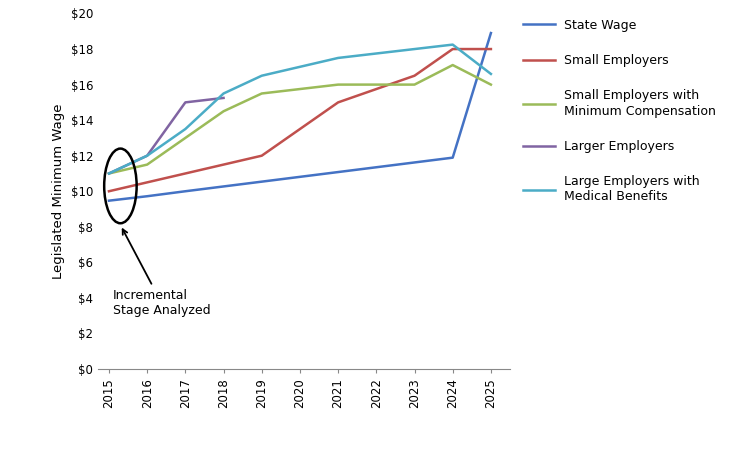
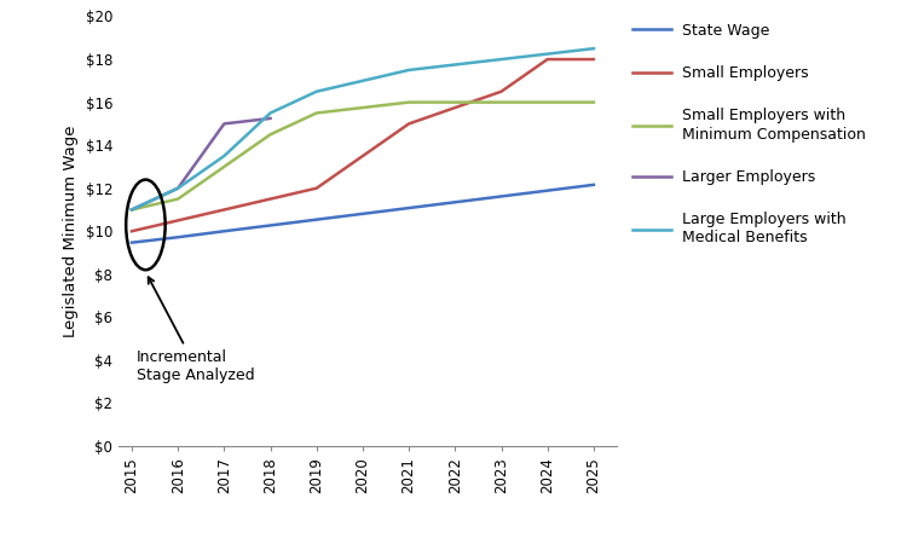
Small Employers with Minimum Compensation/2024: $17.1 -> $16.0
State Wage/2025: $18.9 -> $12.2
Large Employers with Medical Benefits/2025: $16.6 -> $18.5
